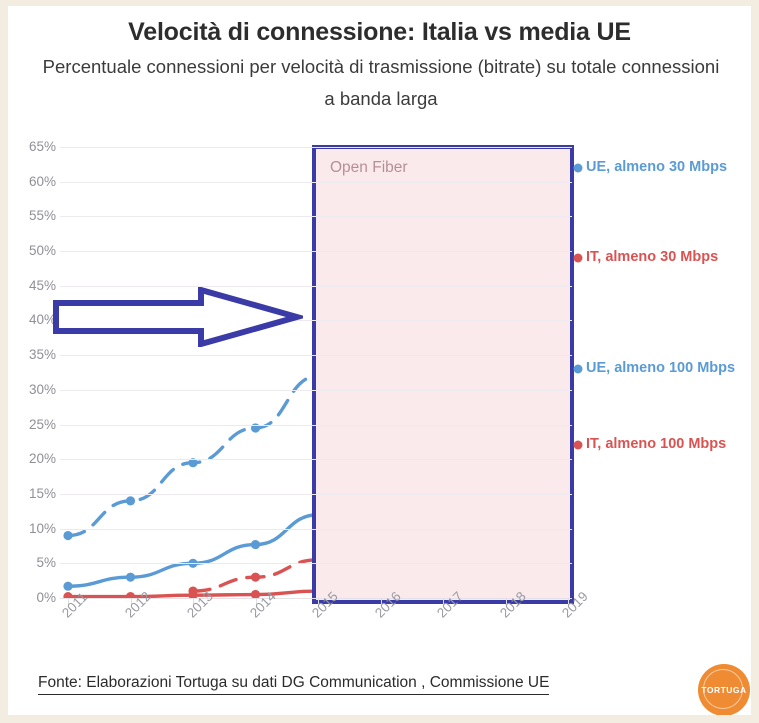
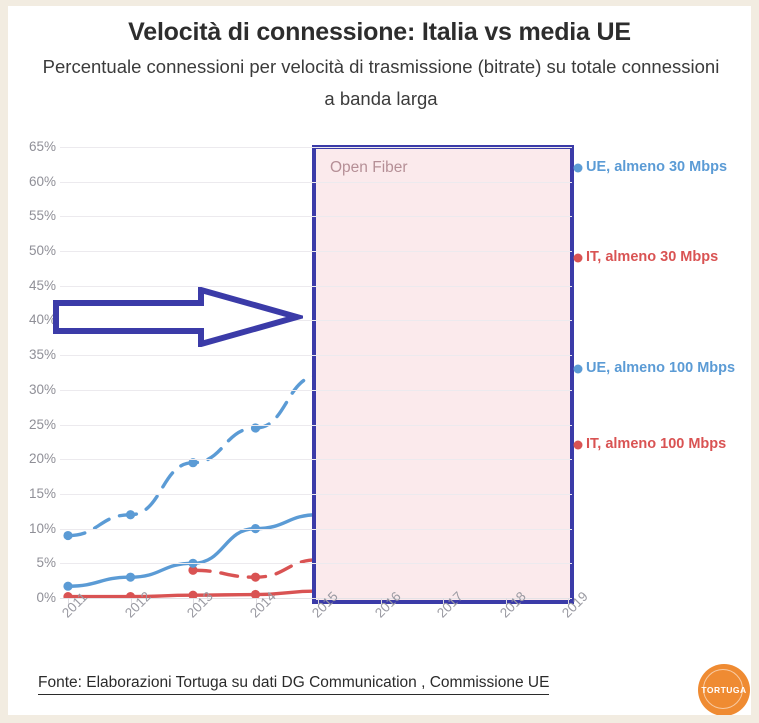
UE, almeno 30 Mbps/2012: 14% -> 12%
IT, almeno 30 Mbps/2013: 1% -> 4%
UE, almeno 100 Mbps/2014: 8% -> 10%
